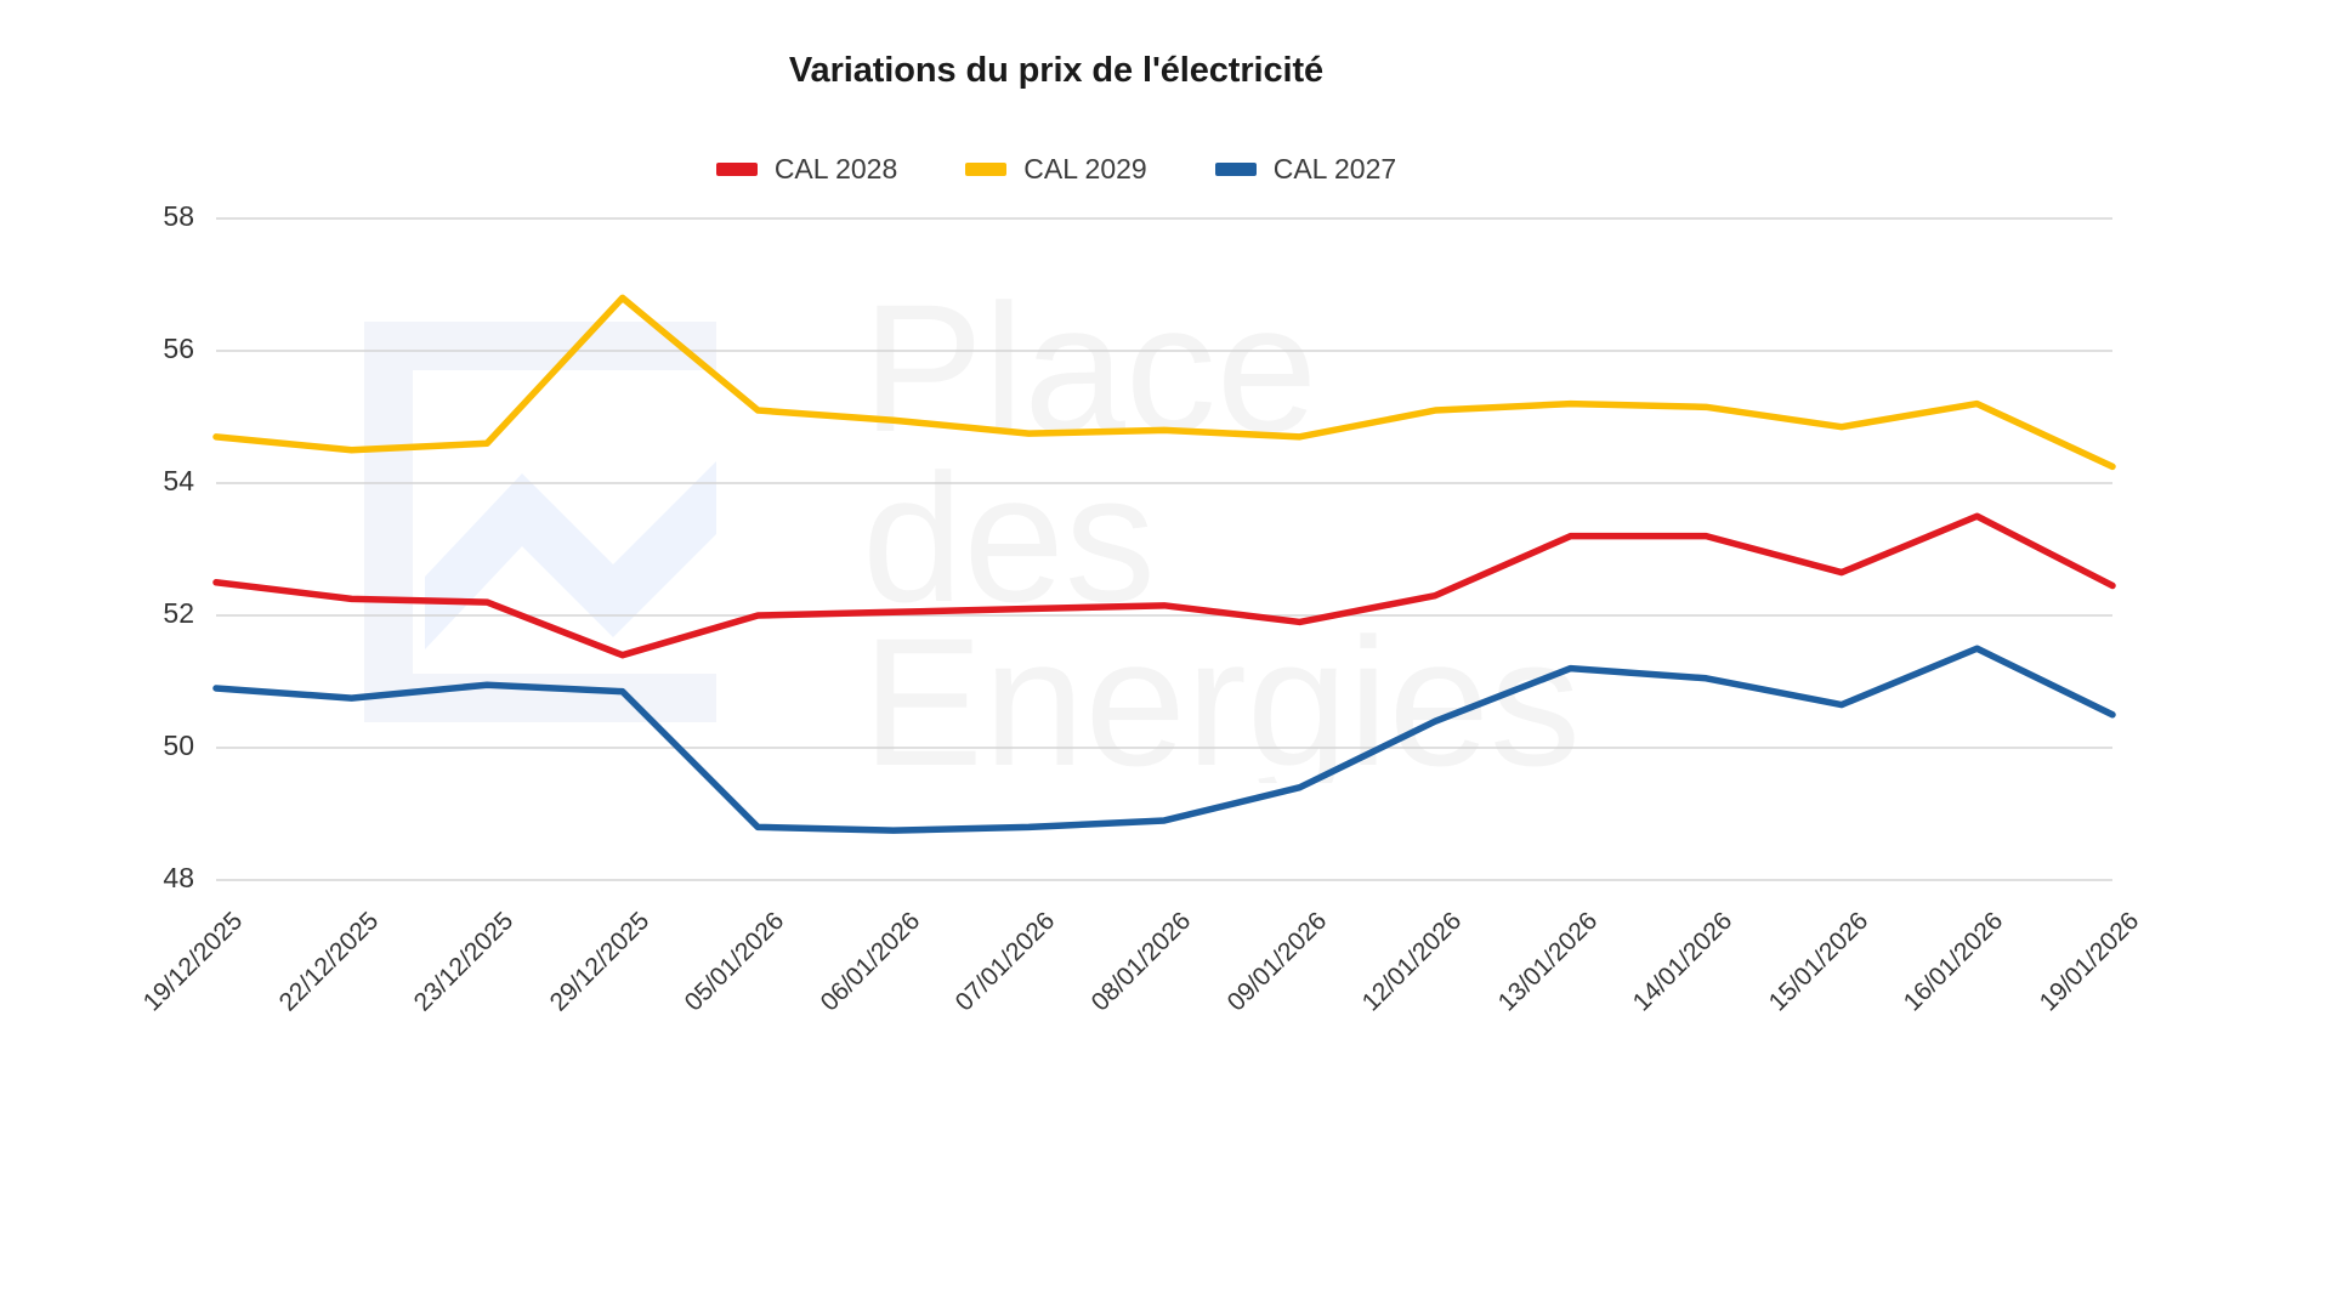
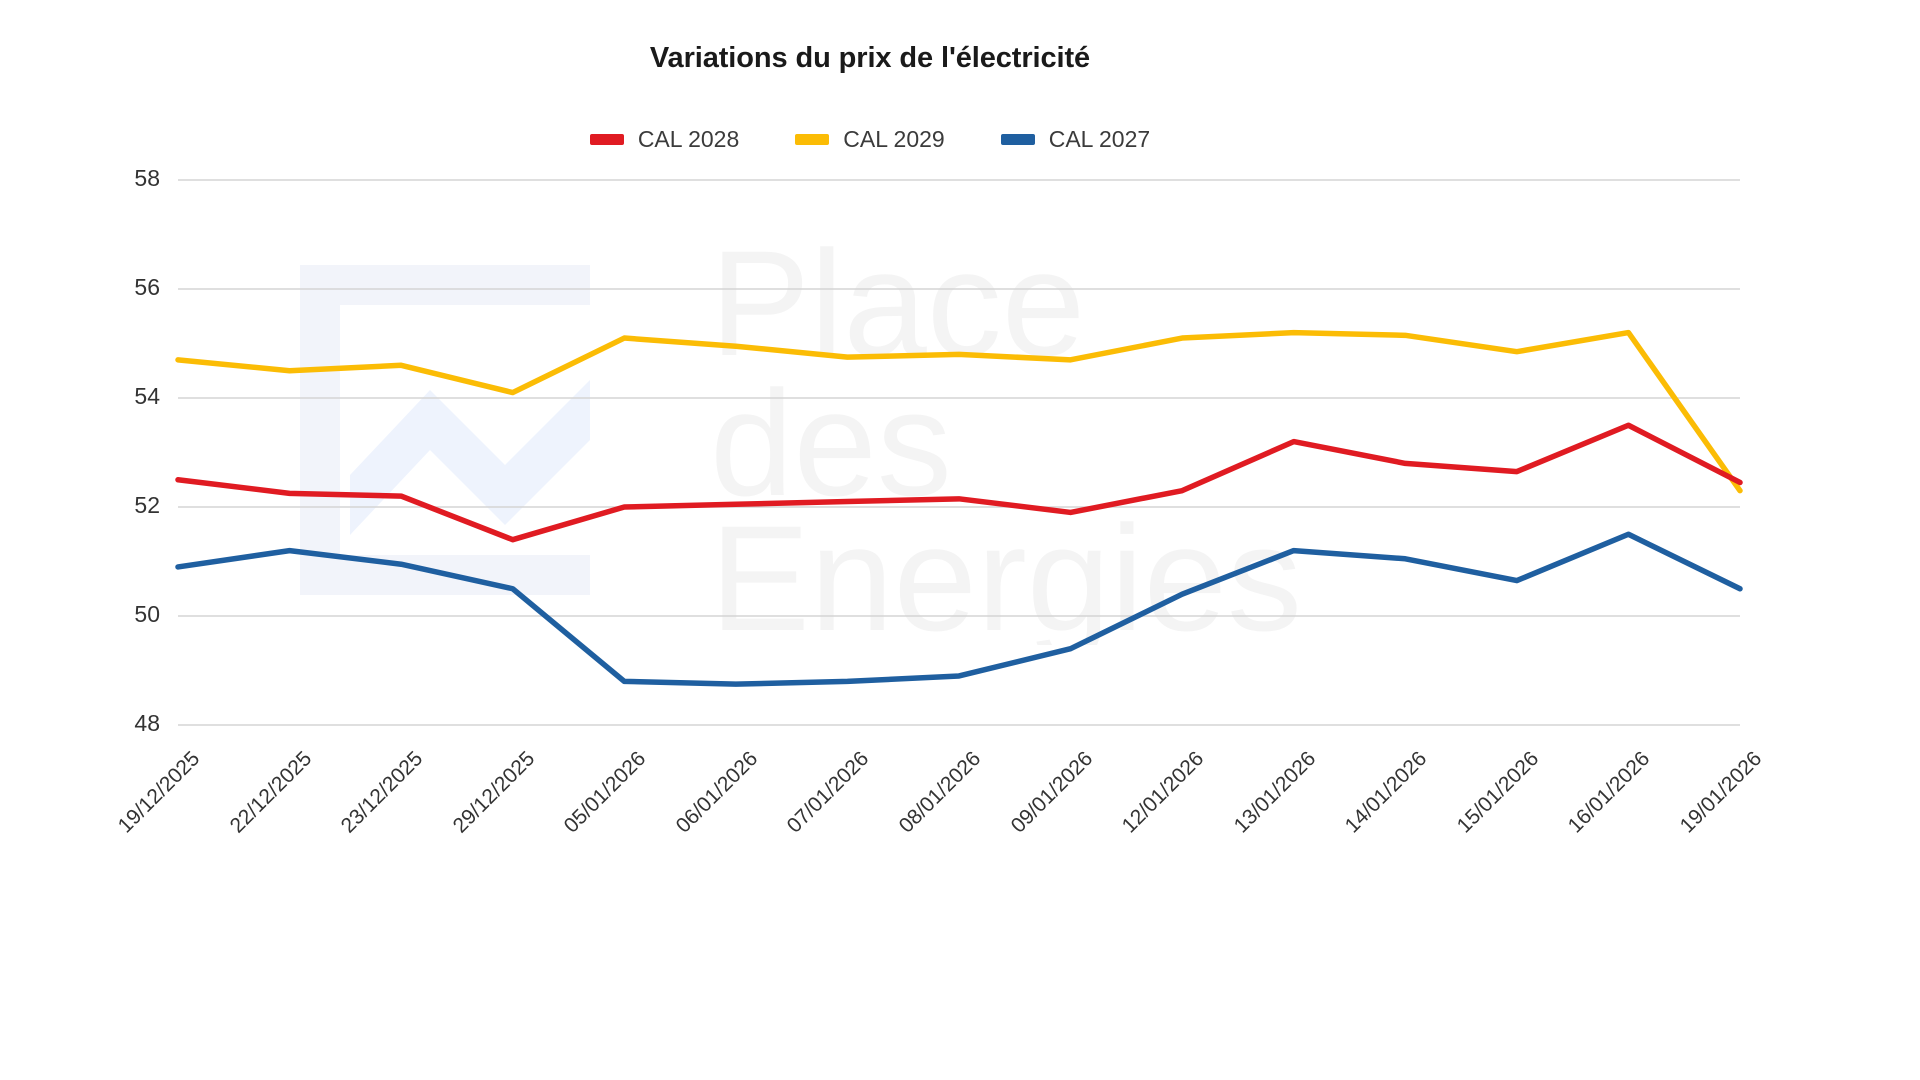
CAL 2027/22/12/2025: 50.8 -> 51.2
CAL 2029/29/12/2025: 56.8 -> 54.1
CAL 2027/29/12/2025: 50.9 -> 50.5
CAL 2028/14/01/2026: 53.2 -> 52.8
CAL 2029/19/01/2026: 54.2 -> 52.3
